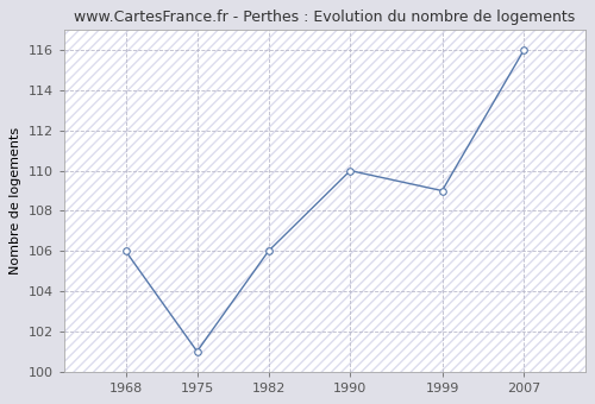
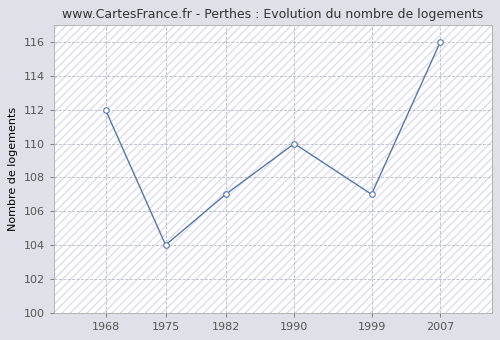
1968: 106 -> 112
1975: 101 -> 104
1982: 106 -> 107
1999: 109 -> 107
